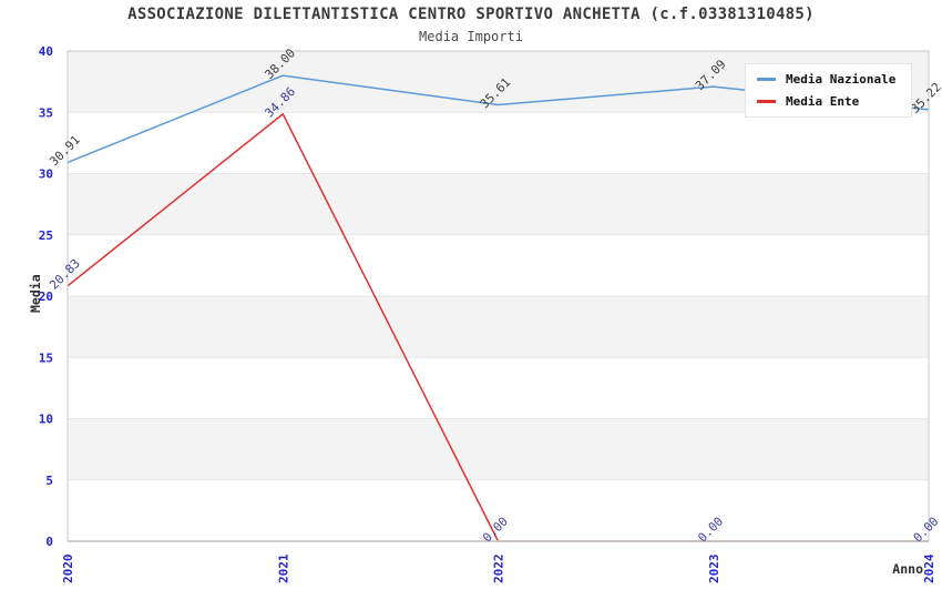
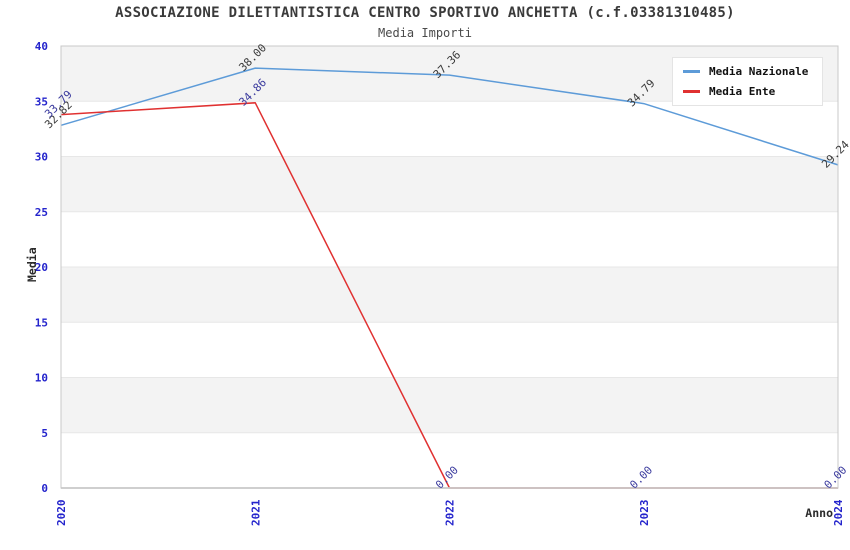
Media Nazionale/2020: 30.91 -> 32.82
Media Ente/2020: 20.83 -> 33.79
Media Nazionale/2022: 35.61 -> 37.36
Media Nazionale/2023: 37.09 -> 34.79
Media Nazionale/2024: 35.22 -> 29.24
